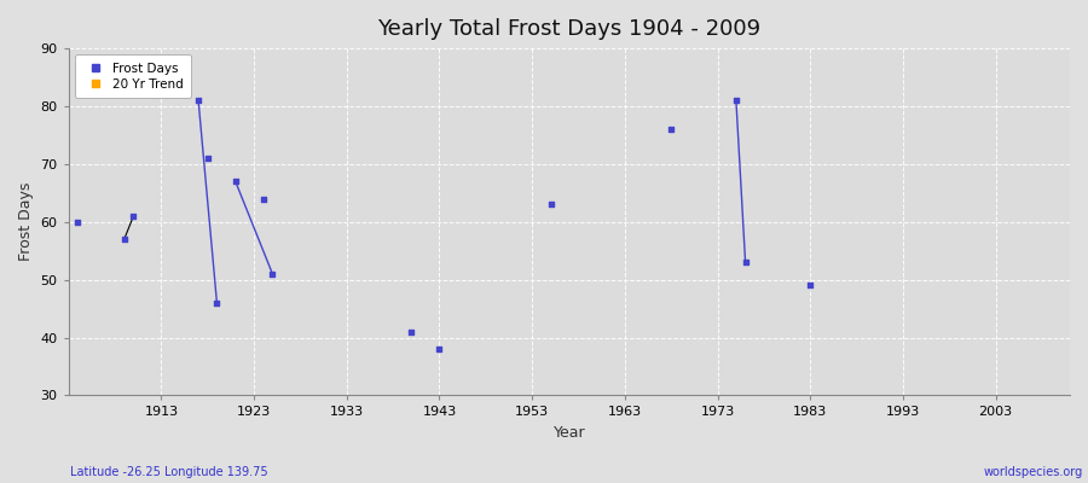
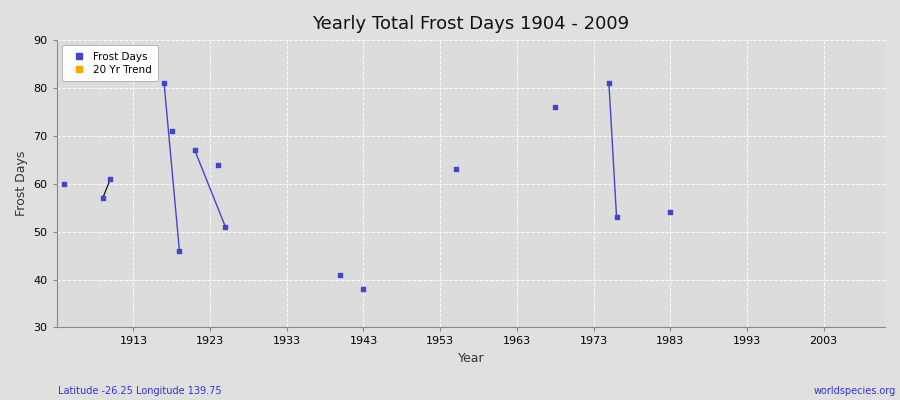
1983: 49 -> 54
